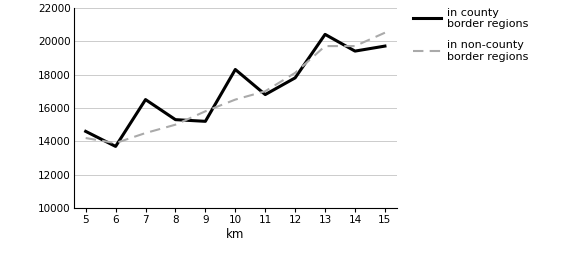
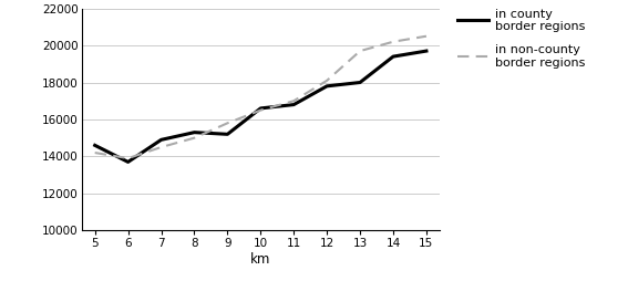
in county border regions/7: 16500 -> 14900
in county border regions/10: 18300 -> 16600
in county border regions/13: 20400 -> 18000
in non-county border regions/14: 19700 -> 20200
